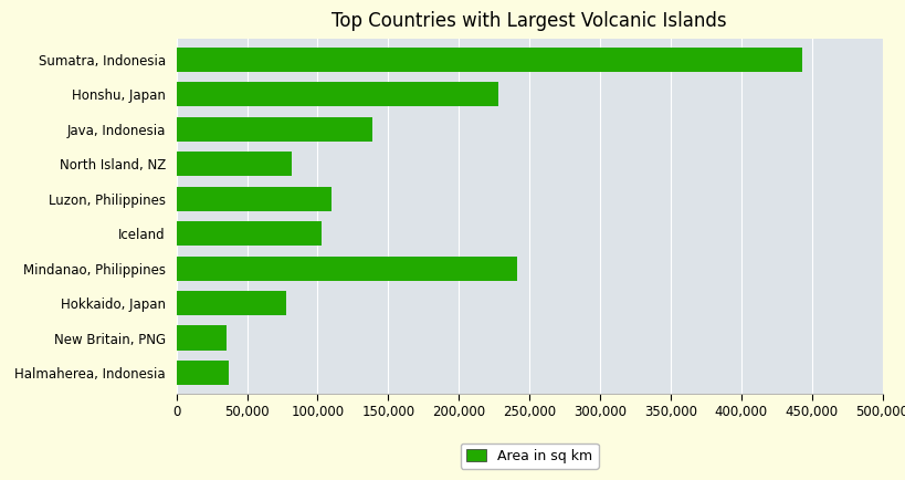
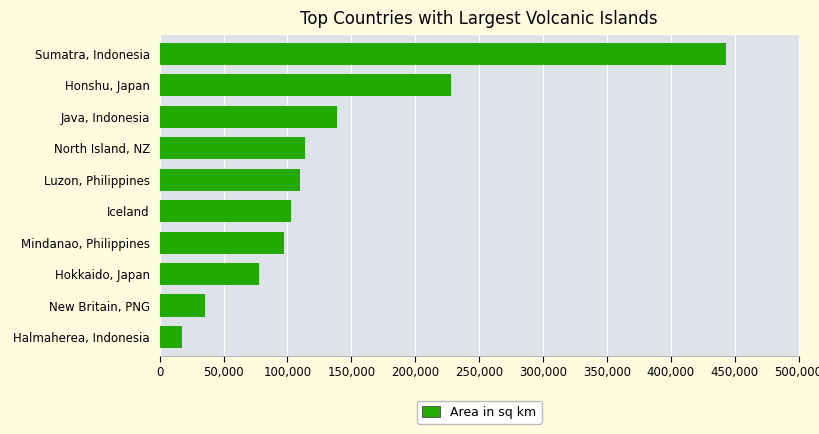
North Island, NZ: 82,000 -> 114,000
Mindanao, Philippines: 241,000 -> 98,000
Halmaherea, Indonesia: 37,000 -> 18,000
